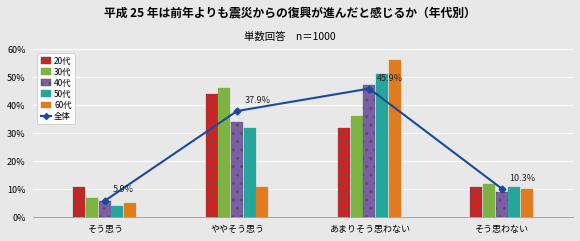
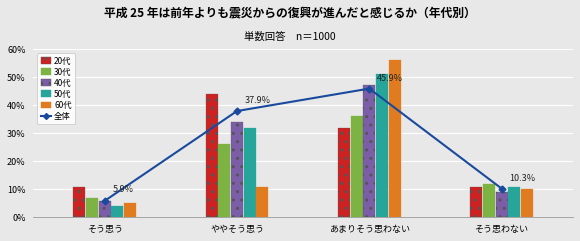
30代/ややそう思う: 46% -> 26%
